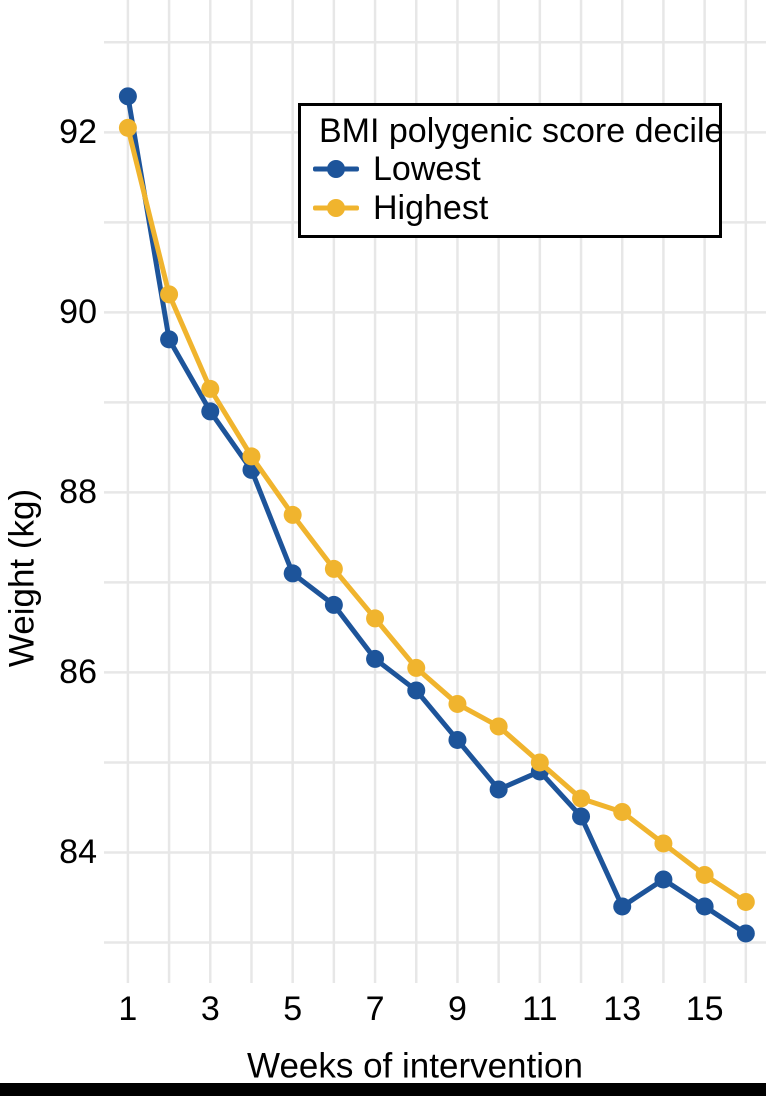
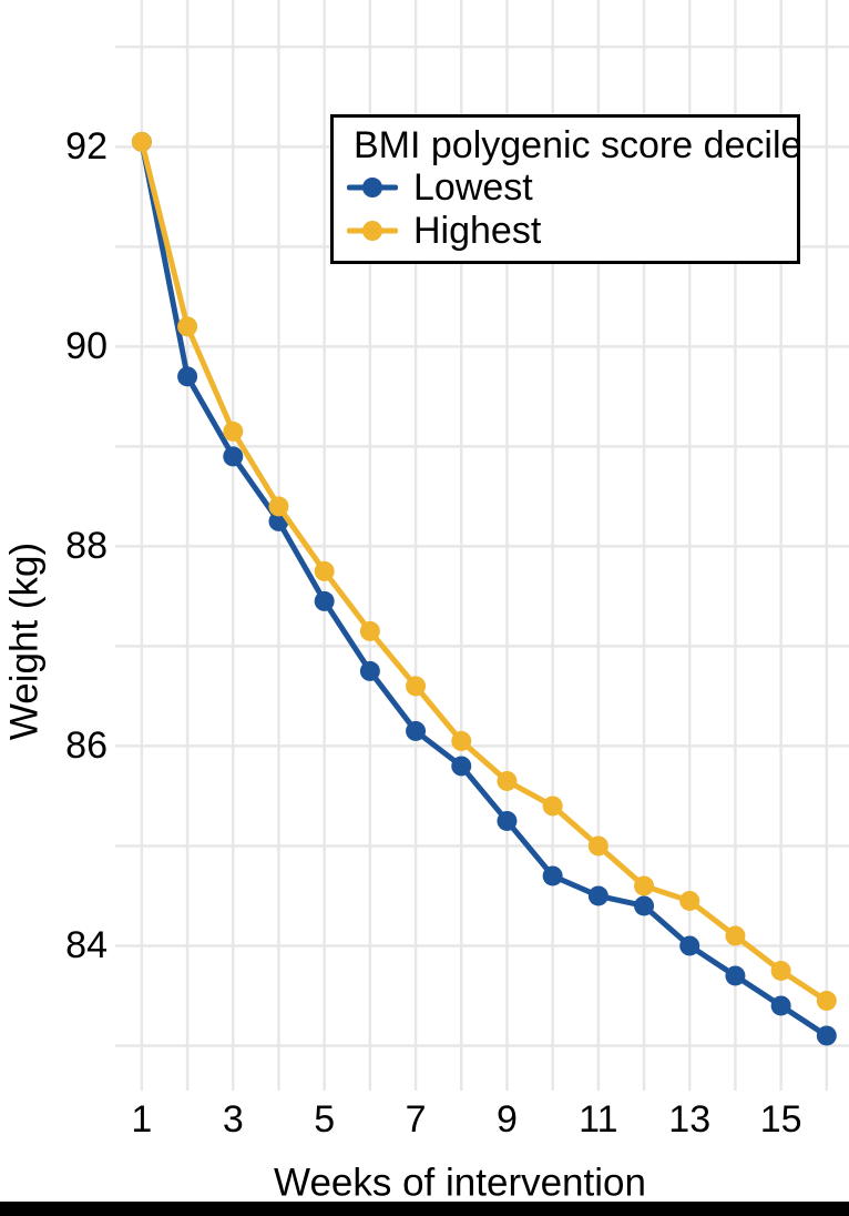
Lowest/1: 92.4 -> 92.0
Lowest/5: 87.1 -> 87.5
Lowest/11: 84.9 -> 84.5
Lowest/13: 83.4 -> 84.0
